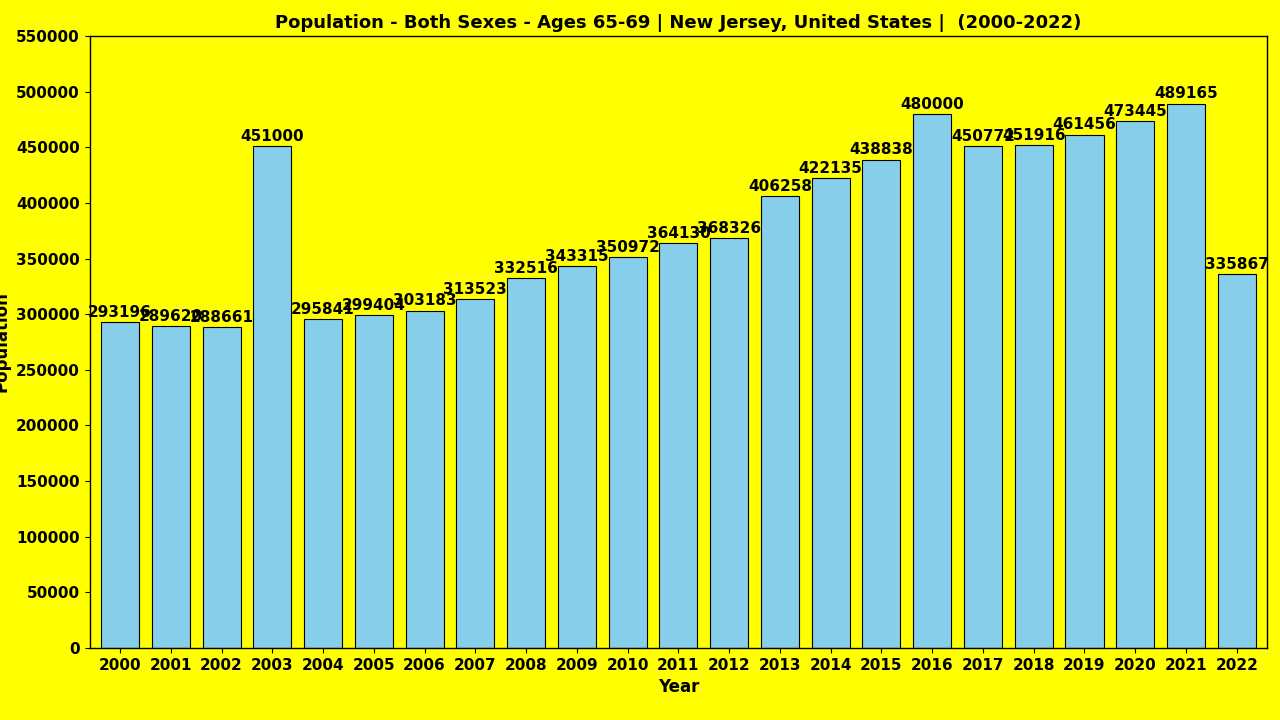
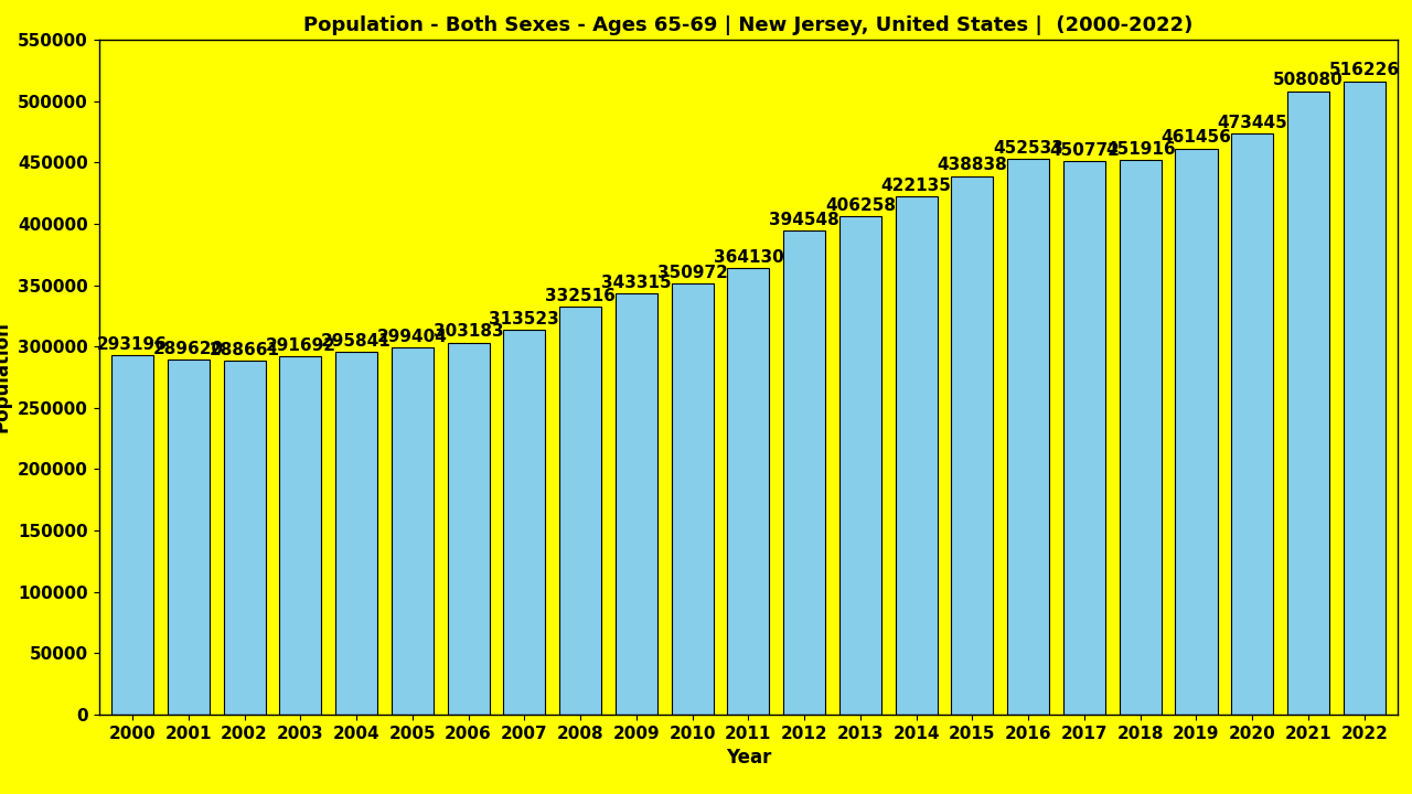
2003: 451000 -> 292000
2012: 368326 -> 394548
2016: 480000 -> 453000
2021: 489165 -> 508080
2022: 335867 -> 516226
